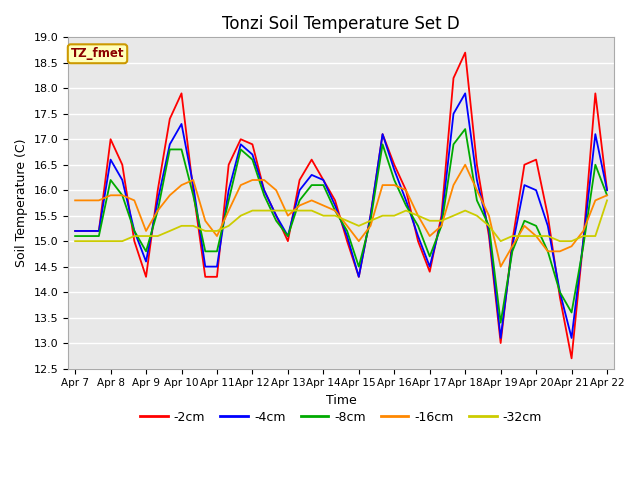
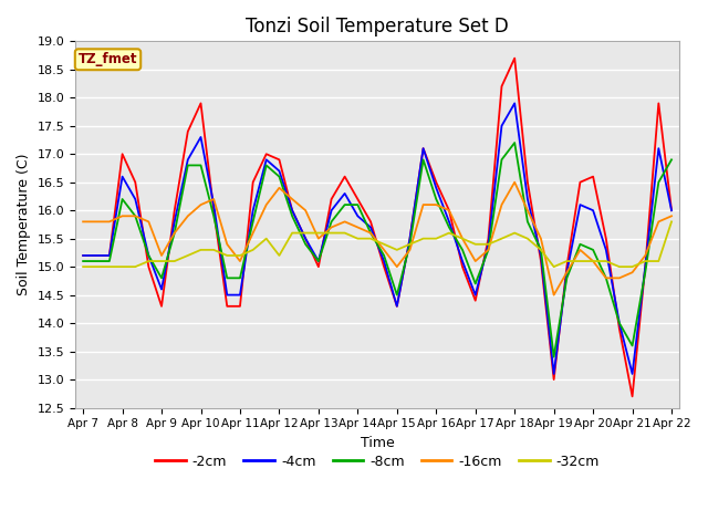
-16cm/Apr 12: 16.2 -> 16.4
-32cm/Apr 12: 15.6 -> 15.2
-4cm/Apr 14: 16.2 -> 15.9
-8cm/Apr 22: 15.9 -> 16.9
